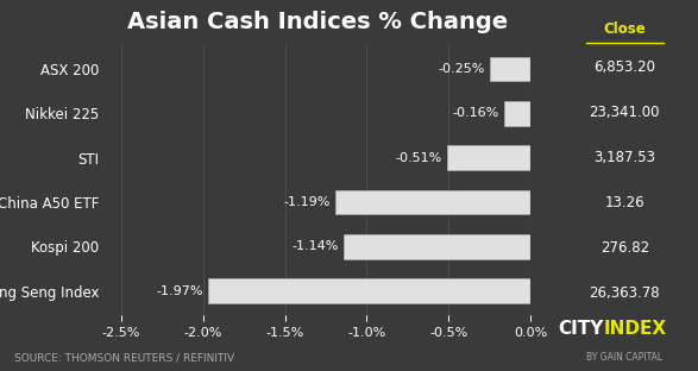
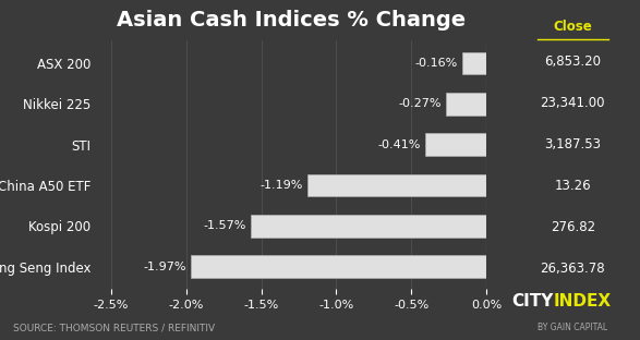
ASX 200: -0.25% -> -0.16%
Nikkei 225: -0.16% -> -0.27%
STI: -0.51% -> -0.41%
Kospi 200: -1.14% -> -1.57%
